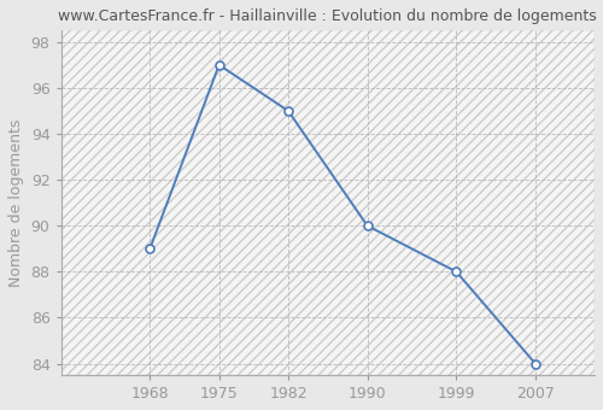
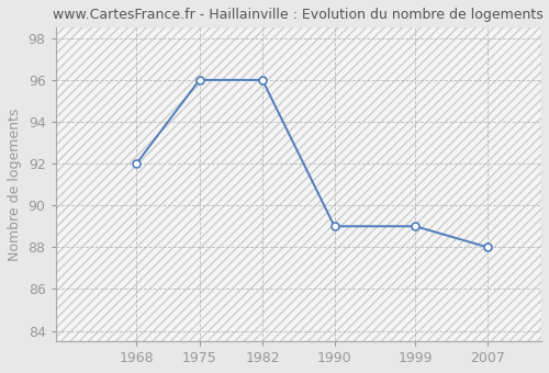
1968: 89 -> 92
1975: 97 -> 96
1982: 95 -> 96
1990: 90 -> 89
1999: 88 -> 89
2007: 84 -> 88
